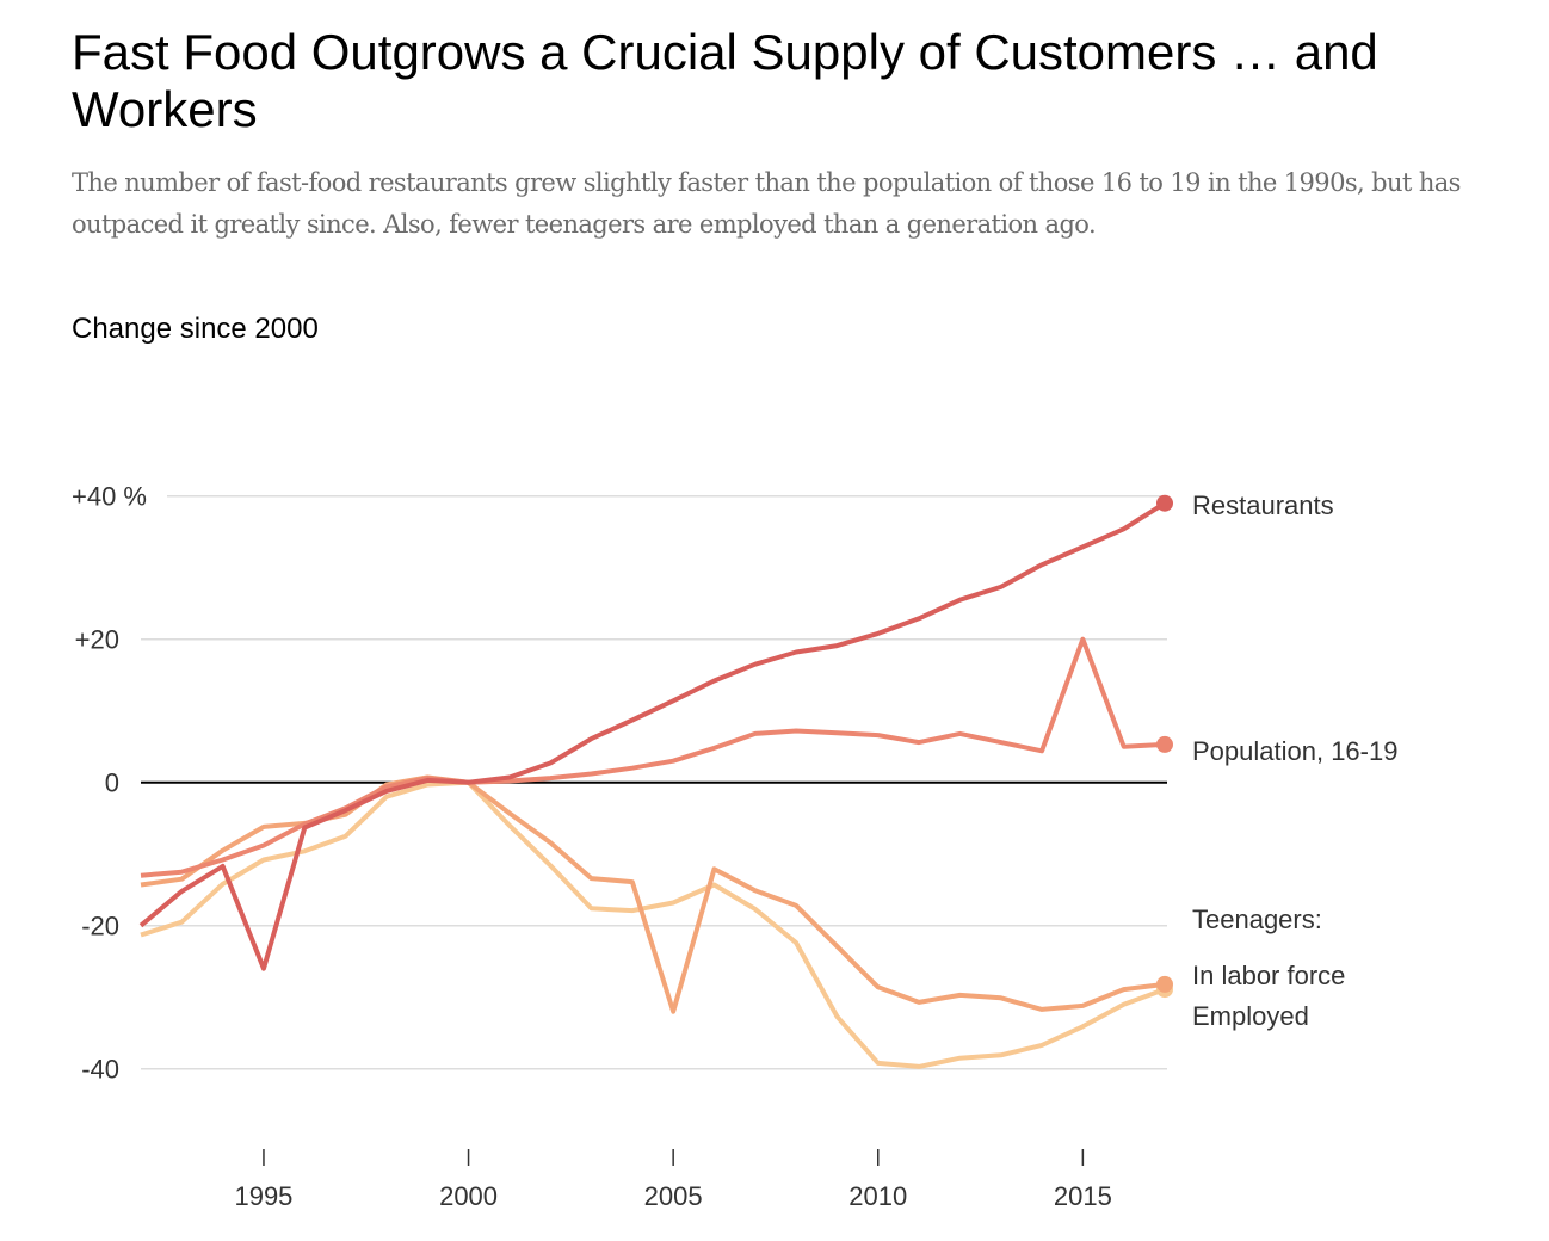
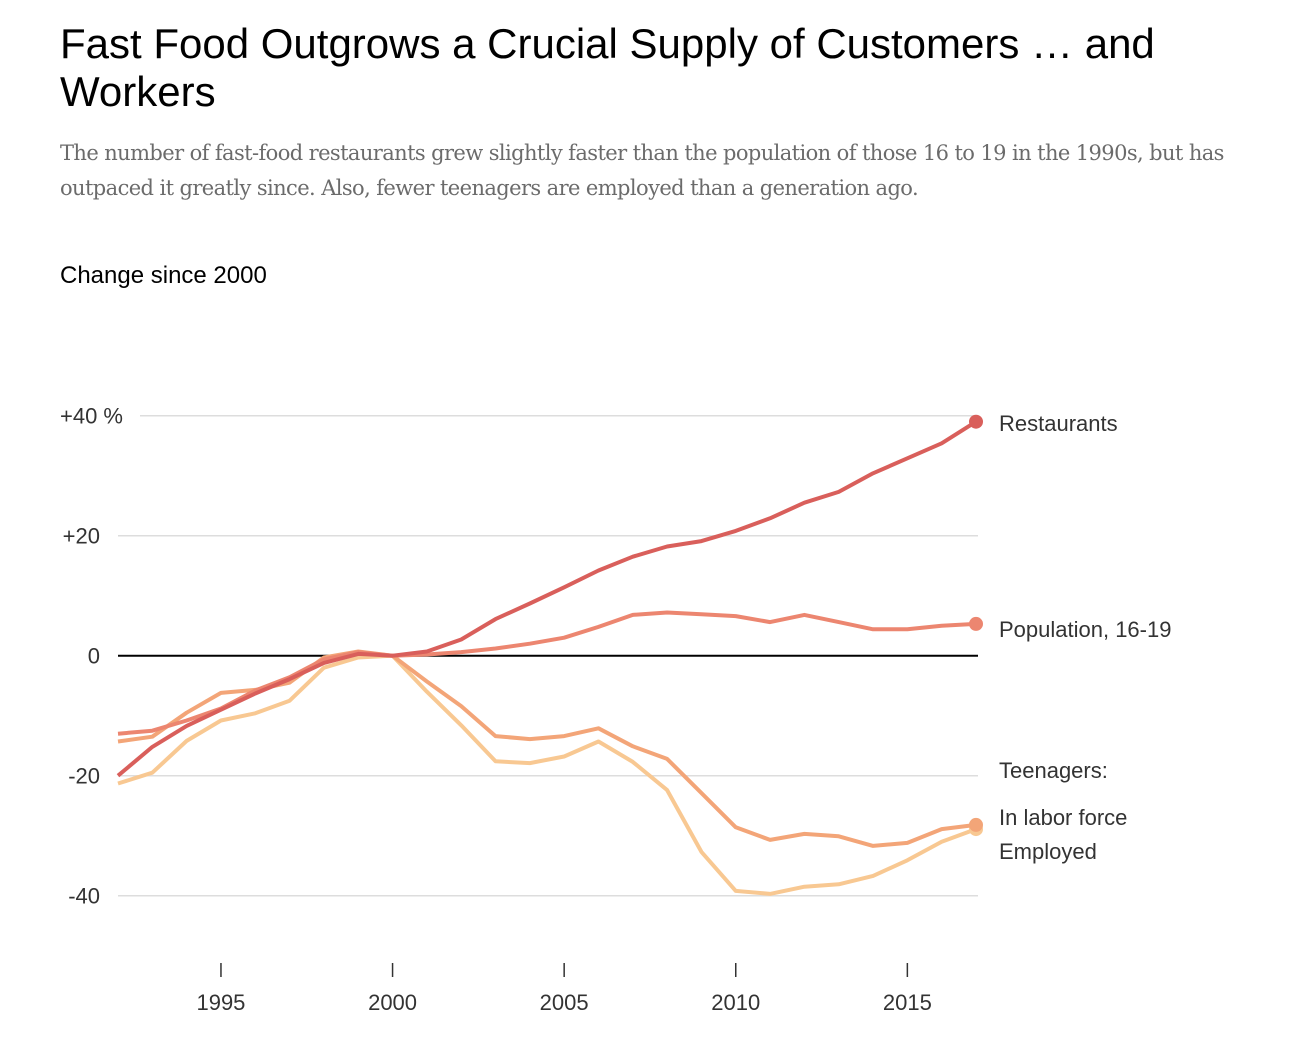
Restaurants/1995: -26 -> -9
In labor force/2005: -32 -> -13
Population, 16-19/2015: 20 -> 4
